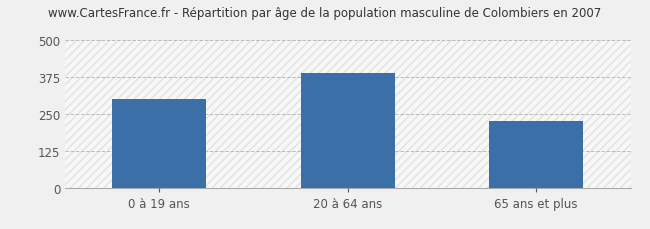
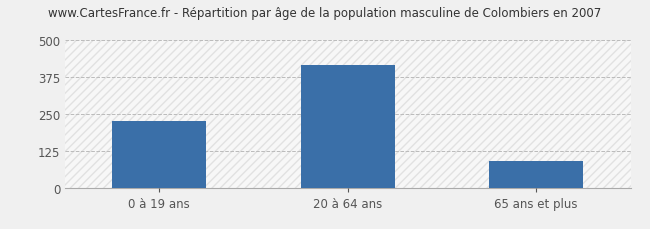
0 à 19 ans: 300 -> 225
20 à 64 ans: 390 -> 415
65 ans et plus: 225 -> 90
